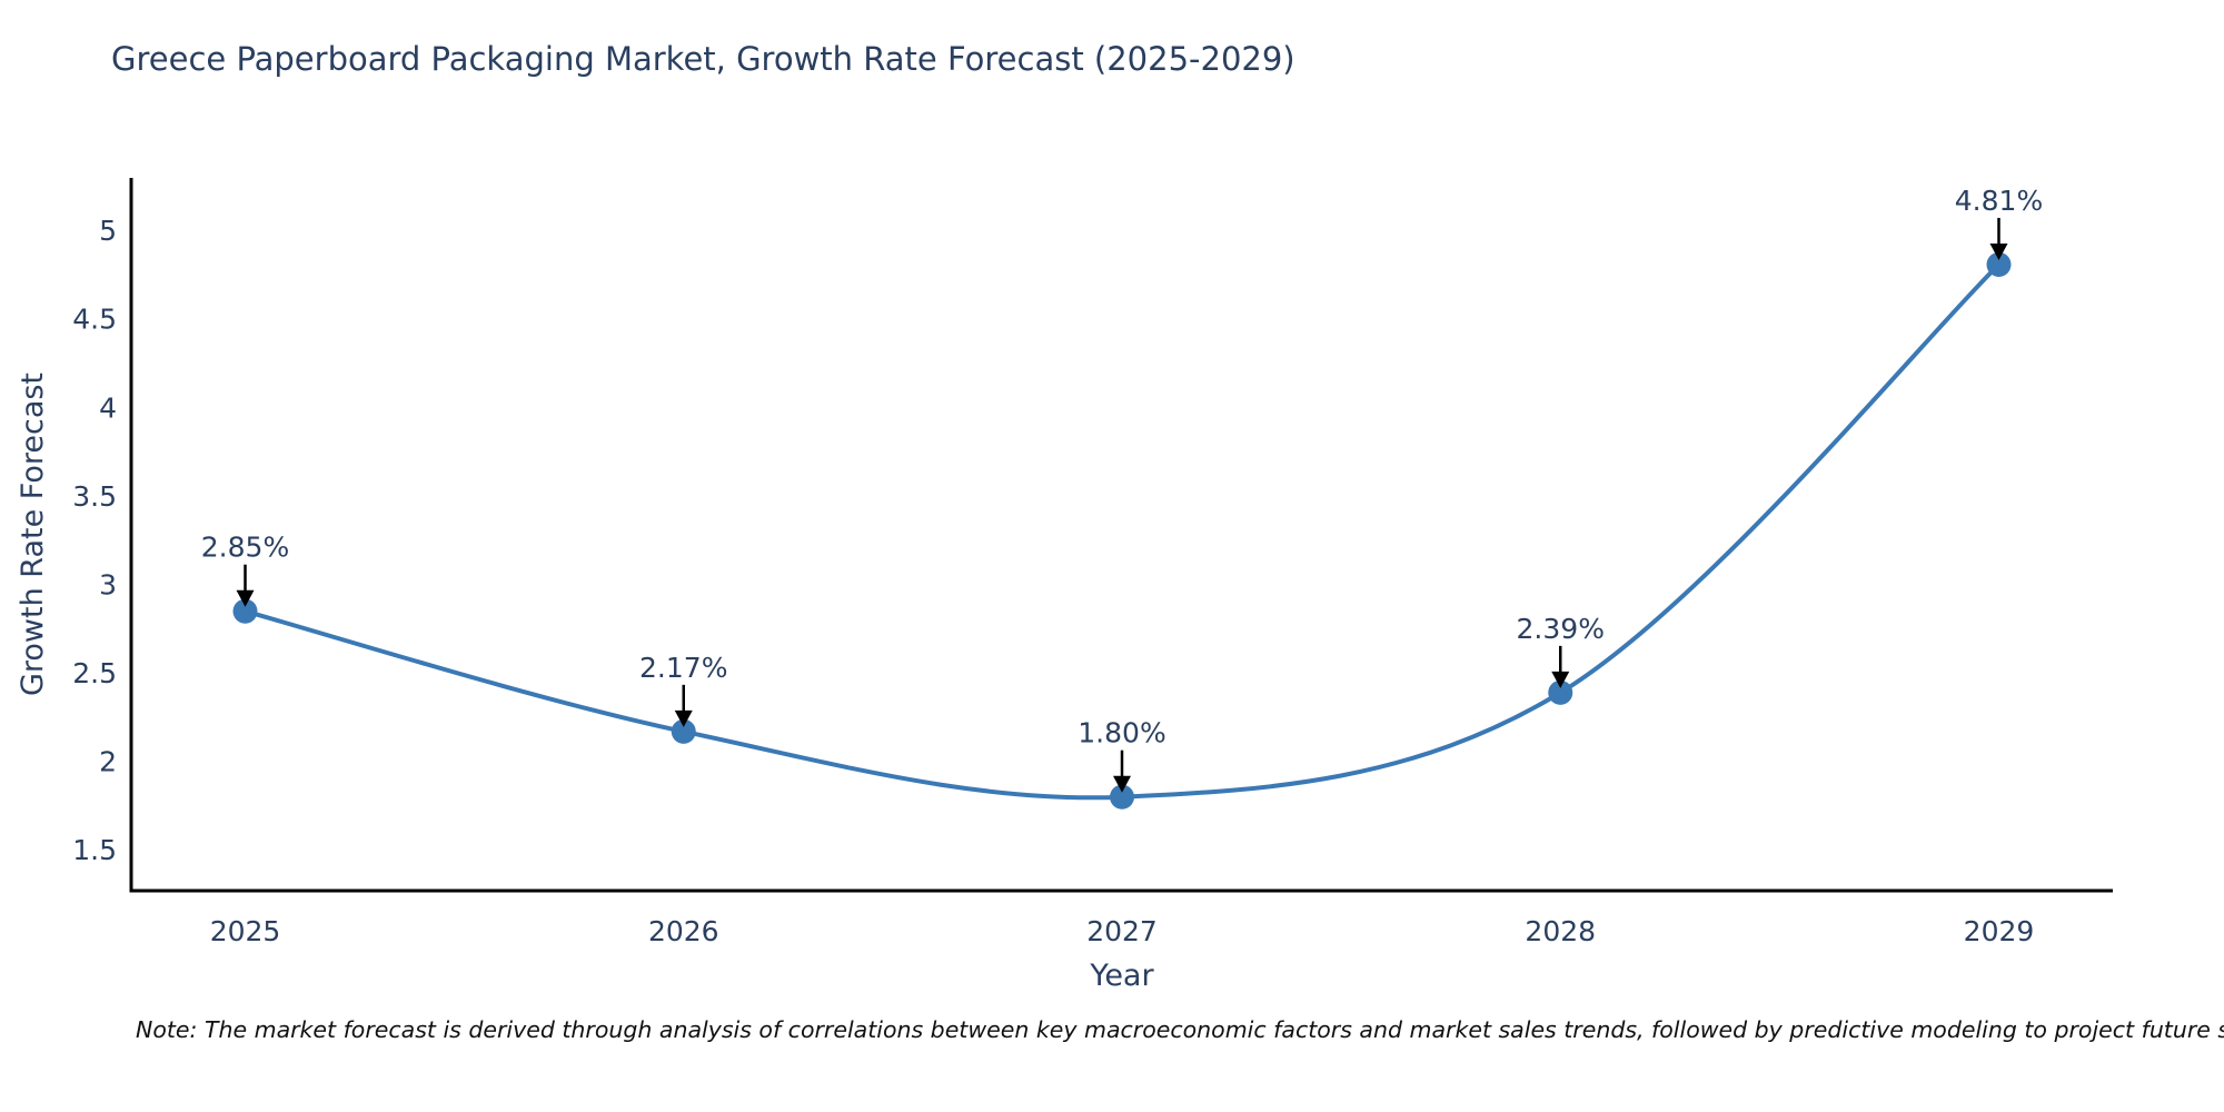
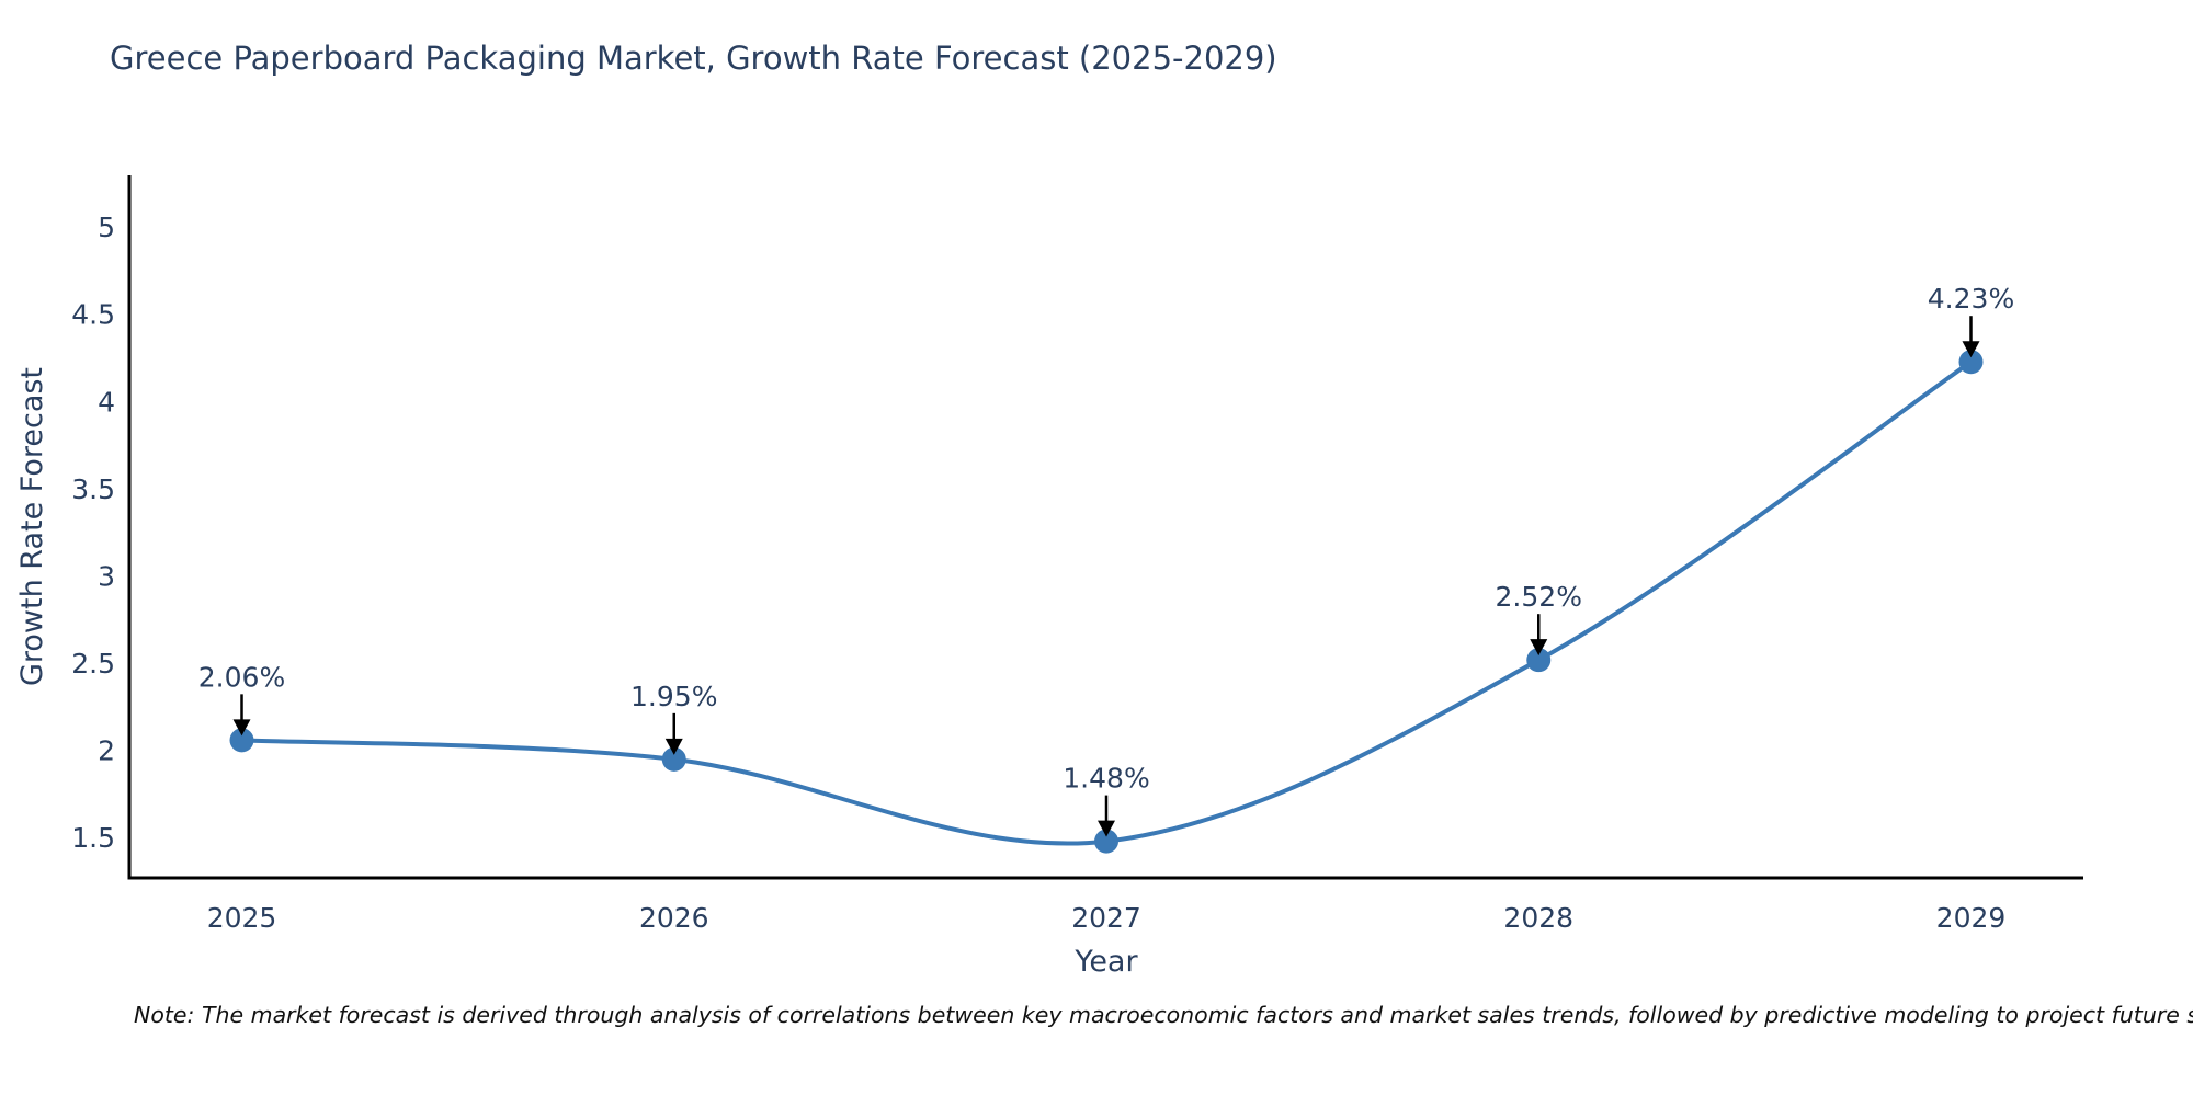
2025: 2.85% -> 2.06%
2026: 2.17% -> 1.95%
2027: 1.80% -> 1.48%
2028: 2.39% -> 2.52%
2029: 4.81% -> 4.23%
